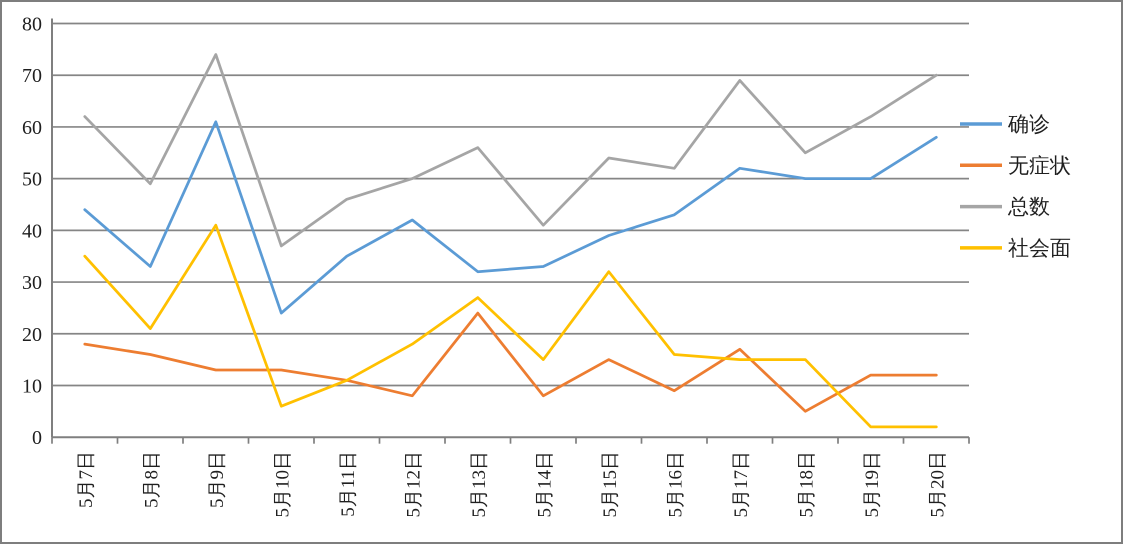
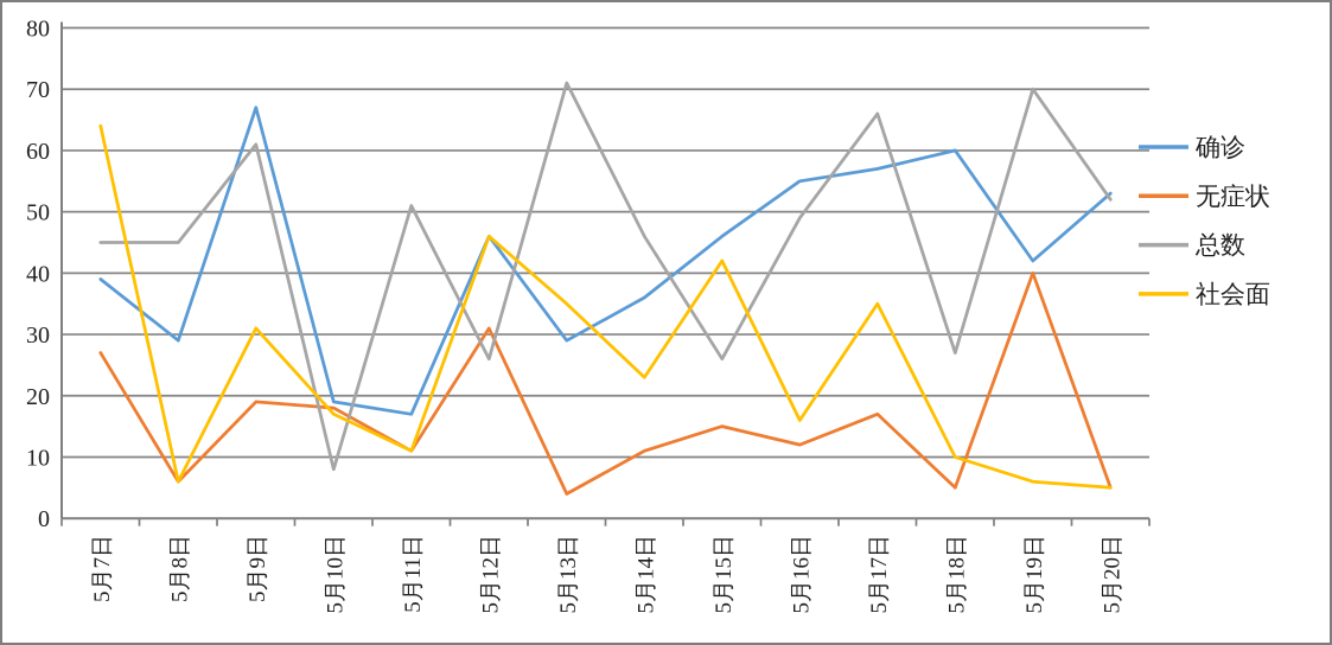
确诊/5月7日: 44 -> 39
无症状/5月7日: 18 -> 27
总数/5月7日: 62 -> 45
社会面/5月7日: 35 -> 64
确诊/5月8日: 33 -> 29
无症状/5月8日: 16 -> 6
总数/5月8日: 49 -> 45
社会面/5月8日: 21 -> 6
确诊/5月9日: 61 -> 67
无症状/5月9日: 13 -> 19
总数/5月9日: 74 -> 61
社会面/5月9日: 41 -> 31
确诊/5月10日: 24 -> 19
无症状/5月10日: 13 -> 18
总数/5月10日: 37 -> 8
社会面/5月10日: 6 -> 17
确诊/5月11日: 35 -> 17
总数/5月11日: 46 -> 51
确诊/5月12日: 42 -> 46
无症状/5月12日: 8 -> 31
总数/5月12日: 50 -> 26
社会面/5月12日: 18 -> 46
确诊/5月13日: 32 -> 29
无症状/5月13日: 24 -> 4
总数/5月13日: 56 -> 71
社会面/5月13日: 27 -> 35
确诊/5月14日: 33 -> 36
无症状/5月14日: 8 -> 11
总数/5月14日: 41 -> 46
社会面/5月14日: 15 -> 23
确诊/5月15日: 39 -> 46
总数/5月15日: 54 -> 26
社会面/5月15日: 32 -> 42
确诊/5月16日: 43 -> 55
无症状/5月16日: 9 -> 12
总数/5月16日: 52 -> 49
确诊/5月17日: 52 -> 57
总数/5月17日: 69 -> 66
社会面/5月17日: 15 -> 35
确诊/5月18日: 50 -> 60
总数/5月18日: 55 -> 27
社会面/5月18日: 15 -> 10
确诊/5月19日: 50 -> 42
无症状/5月19日: 12 -> 40
总数/5月19日: 62 -> 70
社会面/5月19日: 2 -> 6
确诊/5月20日: 58 -> 53
无症状/5月20日: 12 -> 5
总数/5月20日: 70 -> 52
社会面/5月20日: 2 -> 5
